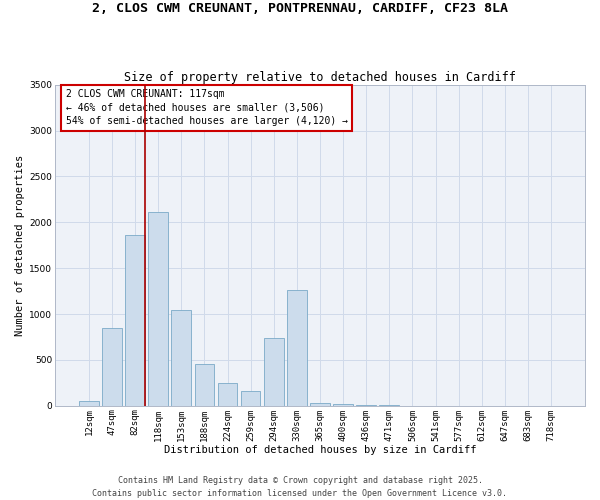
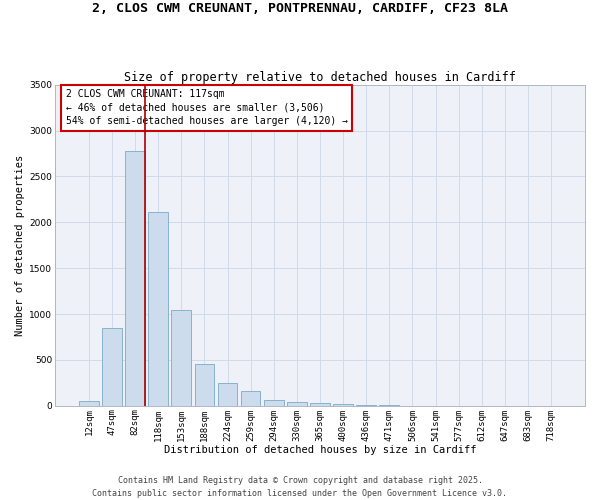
82sqm: 1860 -> 2780
294sqm: 740 -> 60
330sqm: 1260 -> 40
